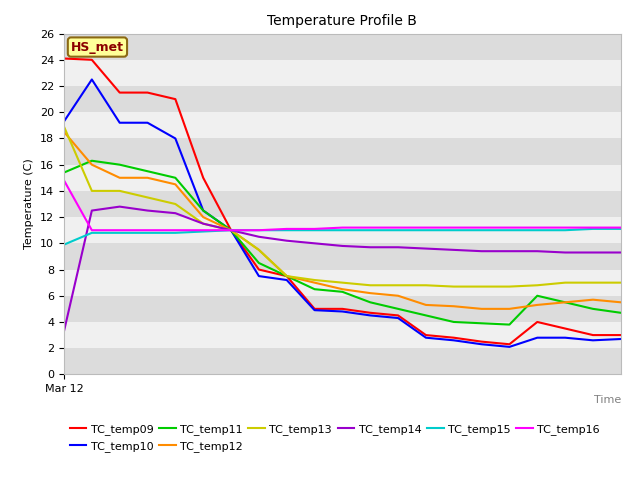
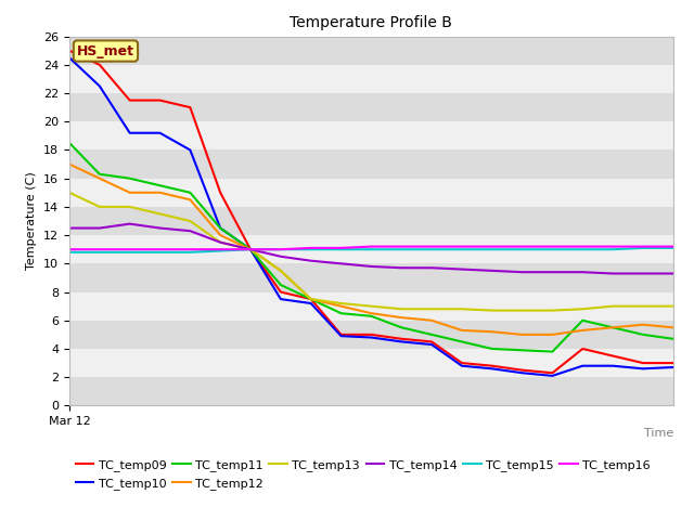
TC_temp09/Mar 12: 24.1 -> 25.0
TC_temp10/Mar 12: 19.3 -> 24.5
TC_temp11/Mar 12: 15.4 -> 18.5
TC_temp12/Mar 12: 18.5 -> 17.0
TC_temp13/Mar 12: 18.9 -> 15.0
TC_temp14/Mar 12: 3.3 -> 12.5
TC_temp15/Mar 12: 9.9 -> 10.8
TC_temp16/Mar 12: 14.8 -> 11.0
